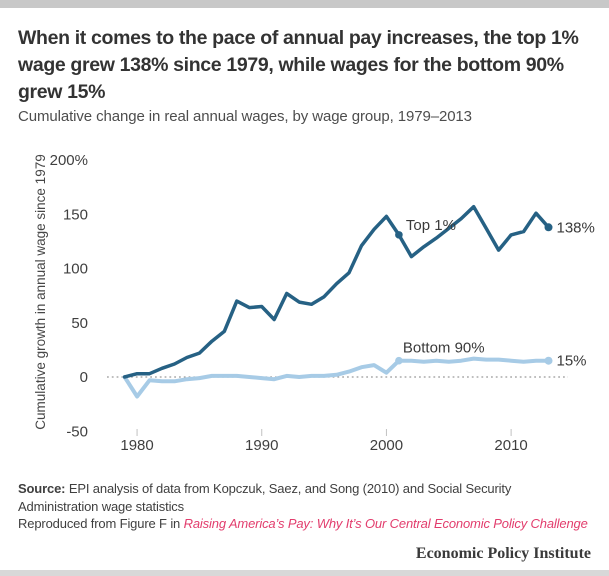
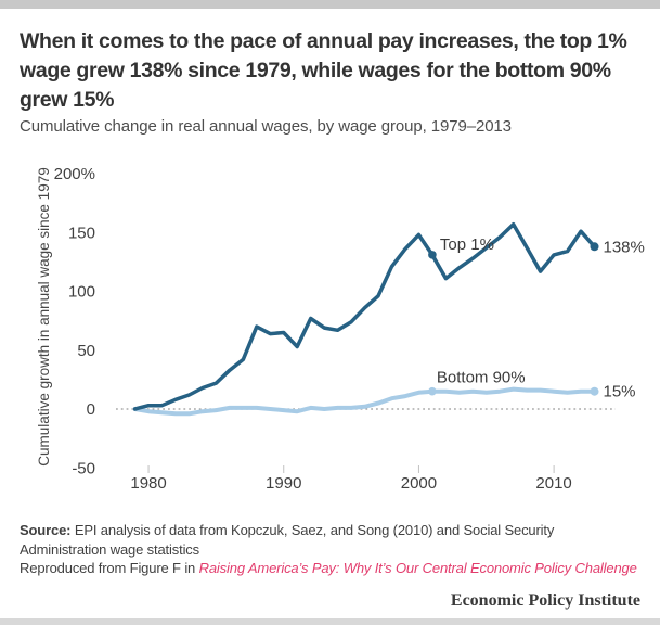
Bottom 90%/1980: -18% -> -2%
Bottom 90%/2000: 4% -> 14%
